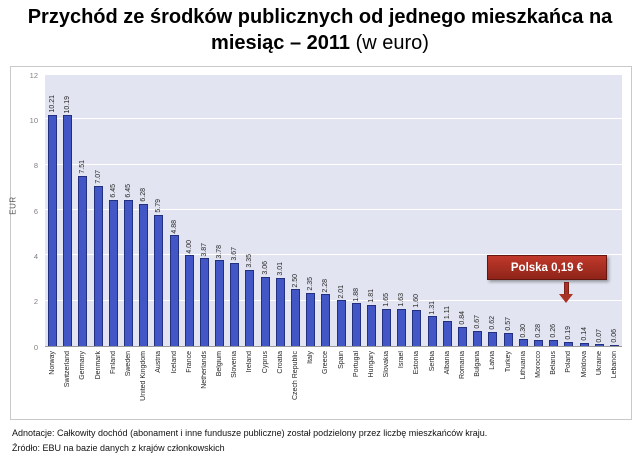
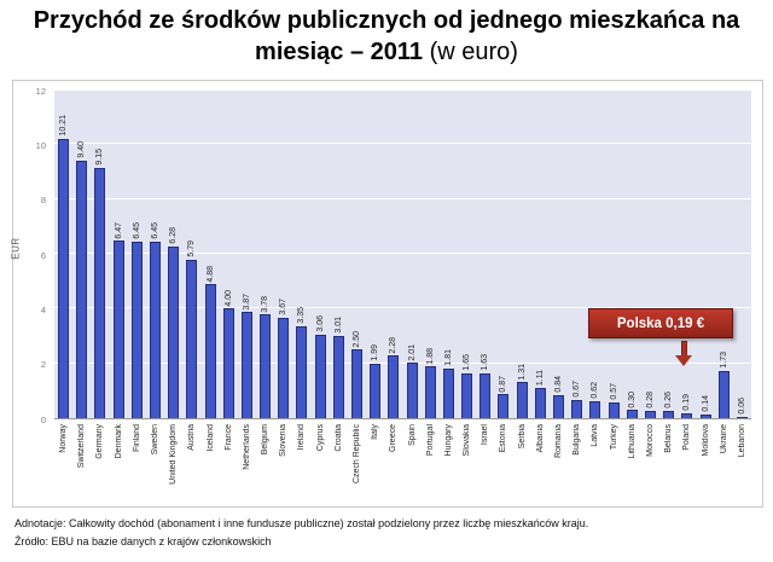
Switzerland: 10.19 -> 9.40
Germany: 7.51 -> 9.15
Denmark: 7.07 -> 6.47
Italy: 2.35 -> 1.99
Estonia: 1.60 -> 0.87
Ukraine: 0.07 -> 1.73
